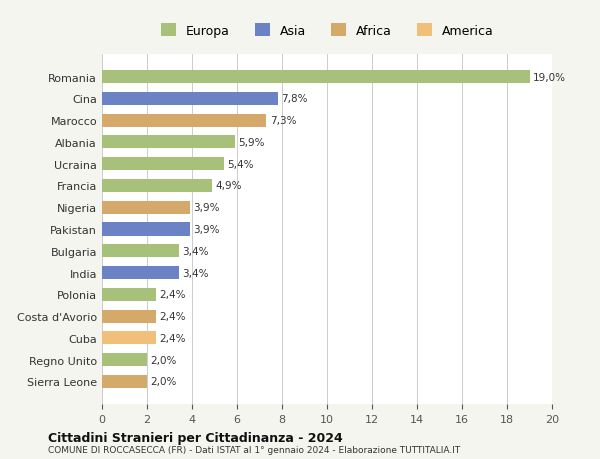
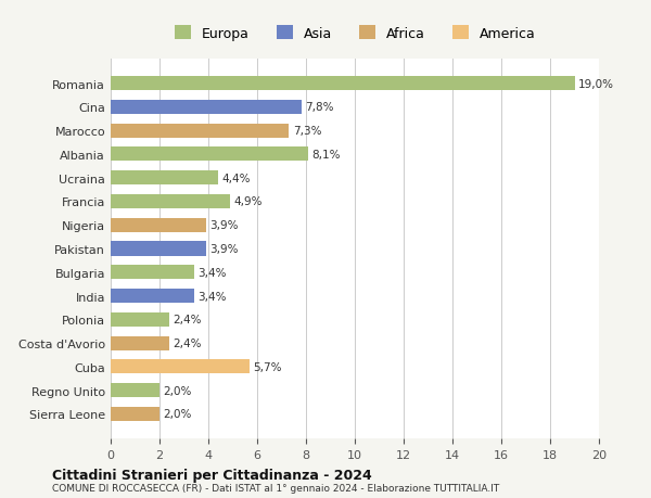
Albania: 5,9% -> 8,1%
Ucraina: 5,4% -> 4,4%
Cuba: 2,4% -> 5,7%
